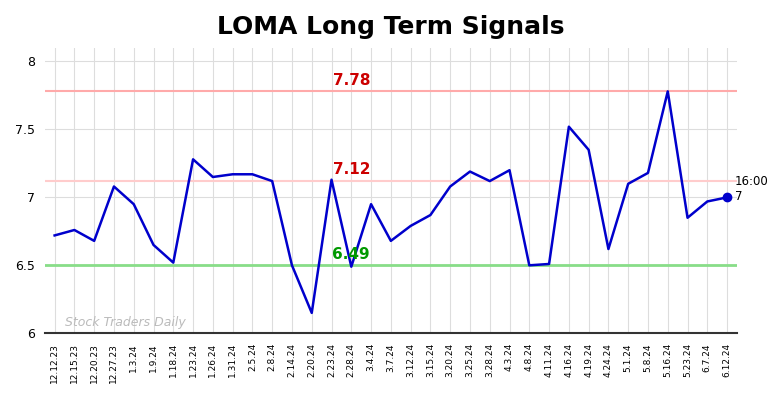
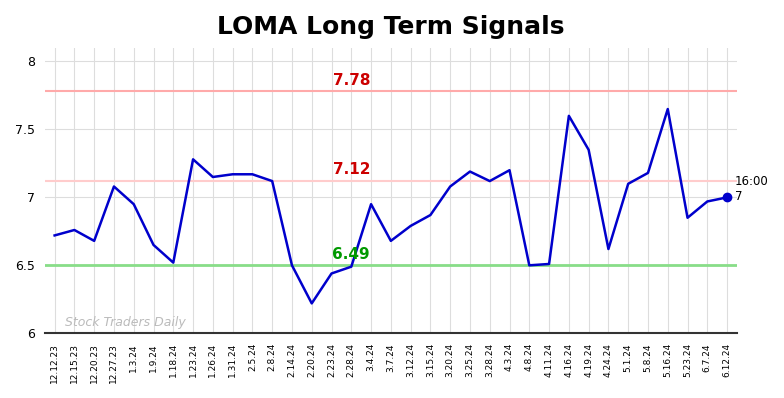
2.20.24: 6.15 -> 6.22
2.23.24: 7.13 -> 6.44
4.16.24: 7.52 -> 7.60
5.16.24: 7.78 -> 7.65
